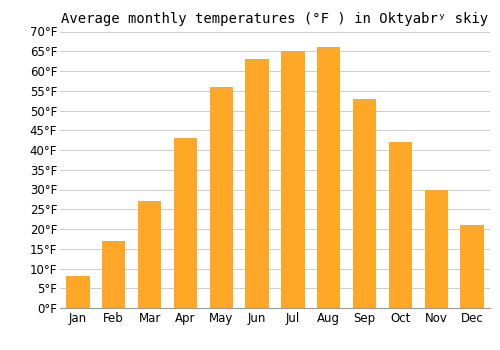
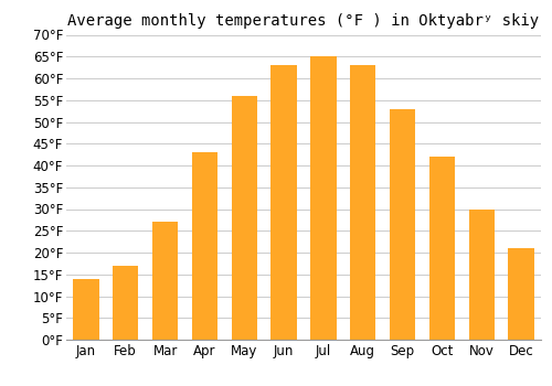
Jan: 8°F -> 14°F
Aug: 66°F -> 63°F
